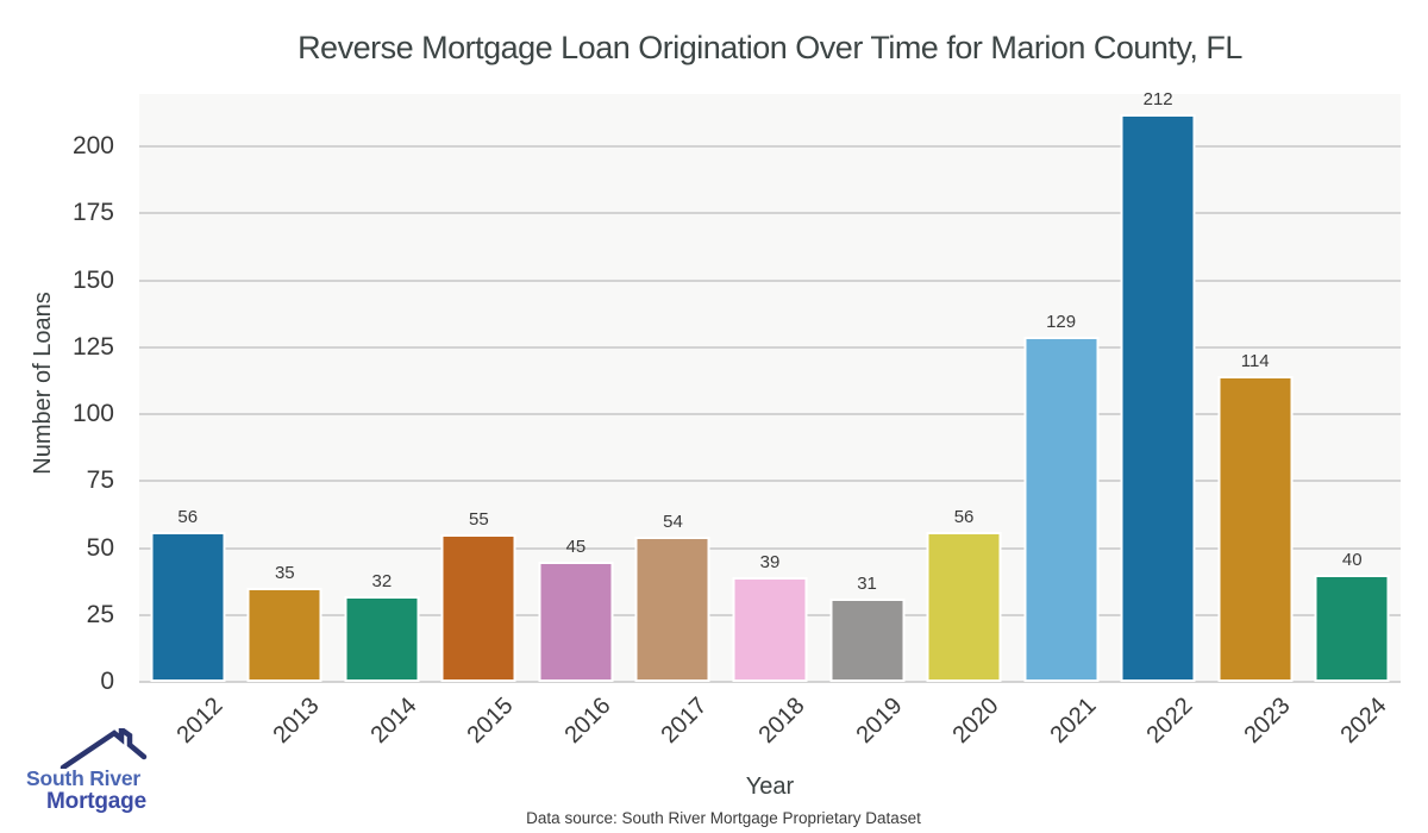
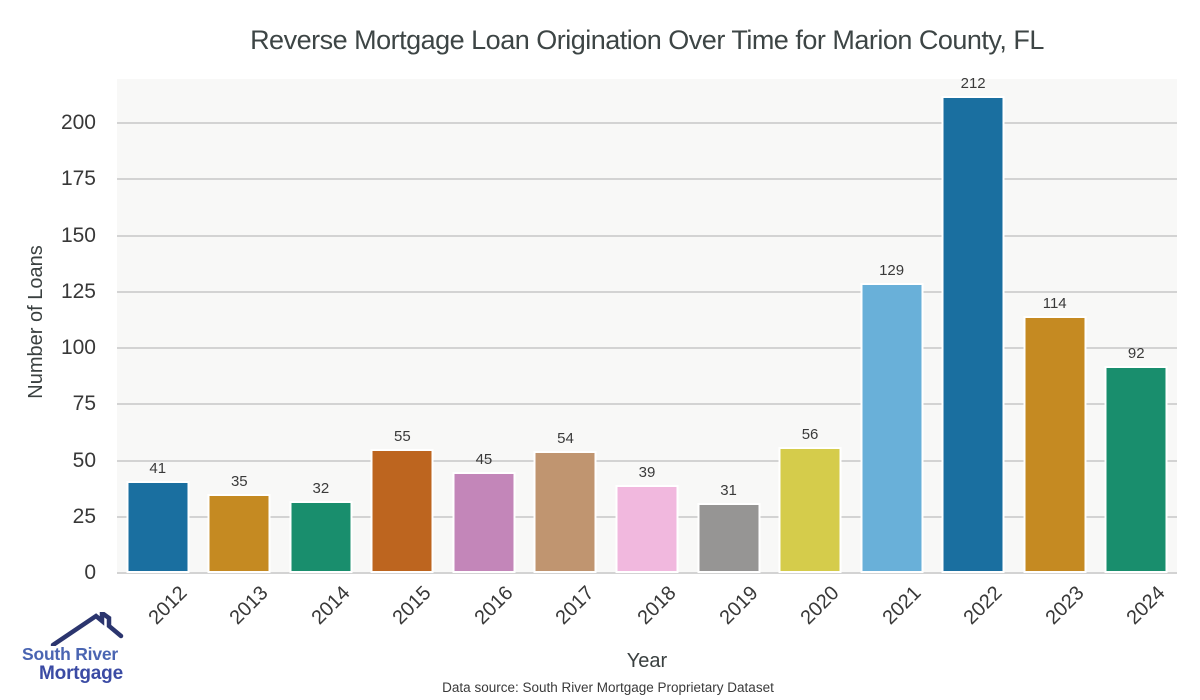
2012: 56 -> 41
2024: 40 -> 92
